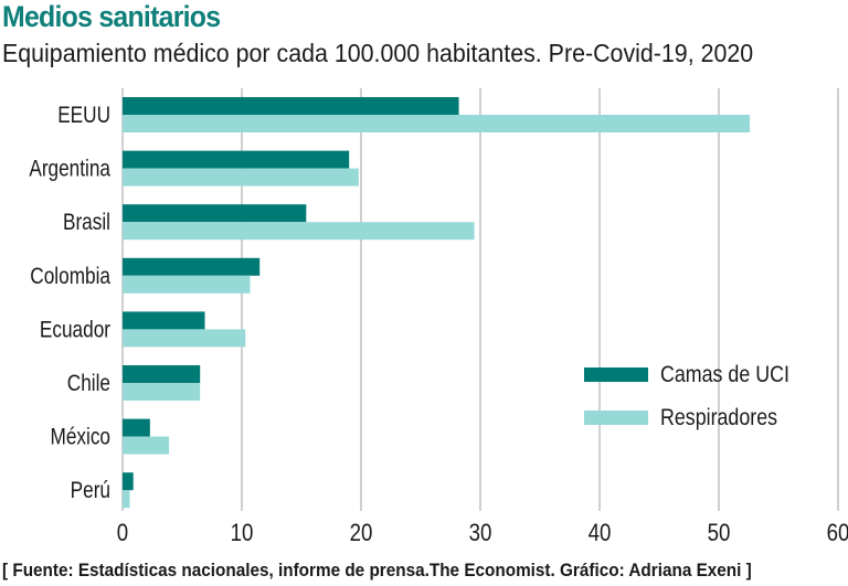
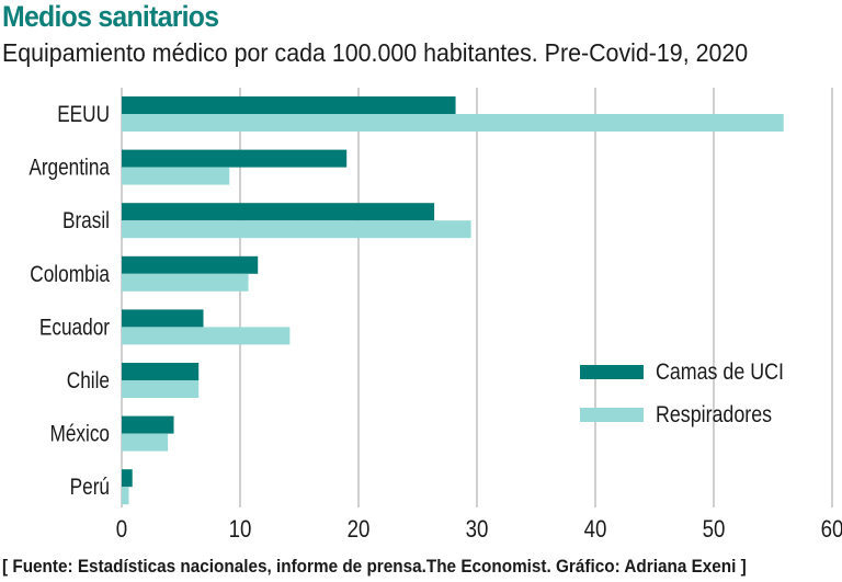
Respiradores/EEUU: 52.6 -> 55.9
Respiradores/Argentina: 19.8 -> 9.1
Camas de UCI/Brasil: 15.4 -> 26.4
Respiradores/Ecuador: 10.3 -> 14.2
Camas de UCI/México: 2.3 -> 4.4
